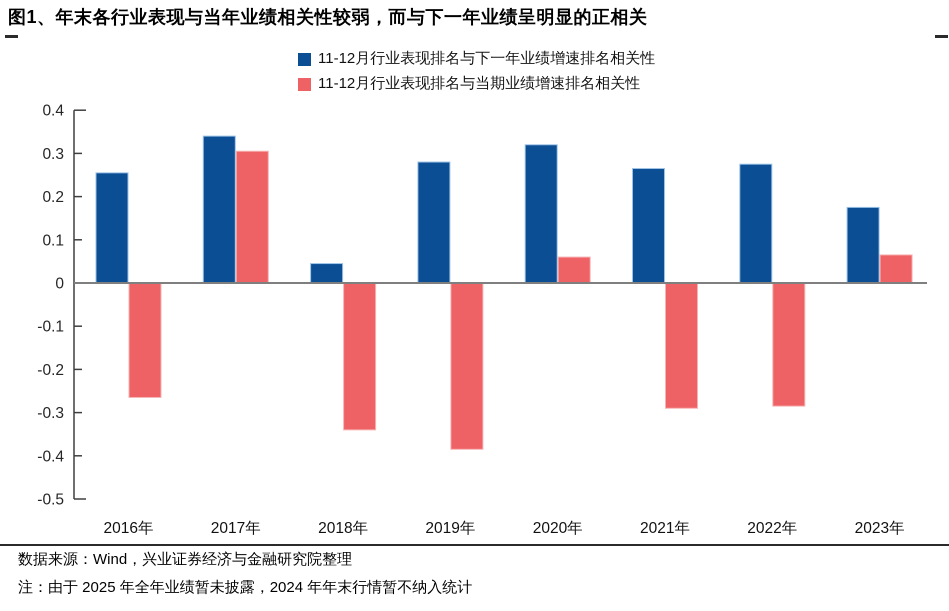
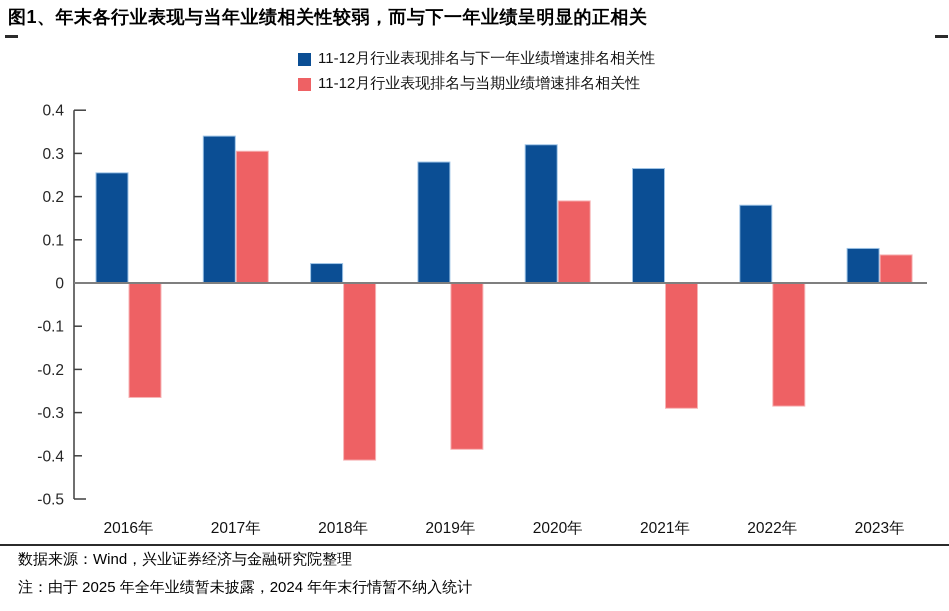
11-12月行业表现排名与当期业绩增速排名相关性/2018年: -0.34 -> -0.41
11-12月行业表现排名与当期业绩增速排名相关性/2020年: 0.06 -> 0.19
11-12月行业表现排名与下一年业绩增速排名相关性/2022年: 0.28 -> 0.18
11-12月行业表现排名与下一年业绩增速排名相关性/2023年: 0.17 -> 0.08
